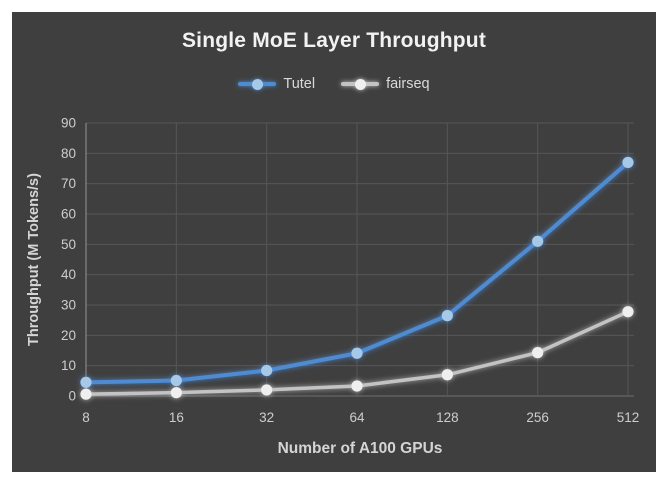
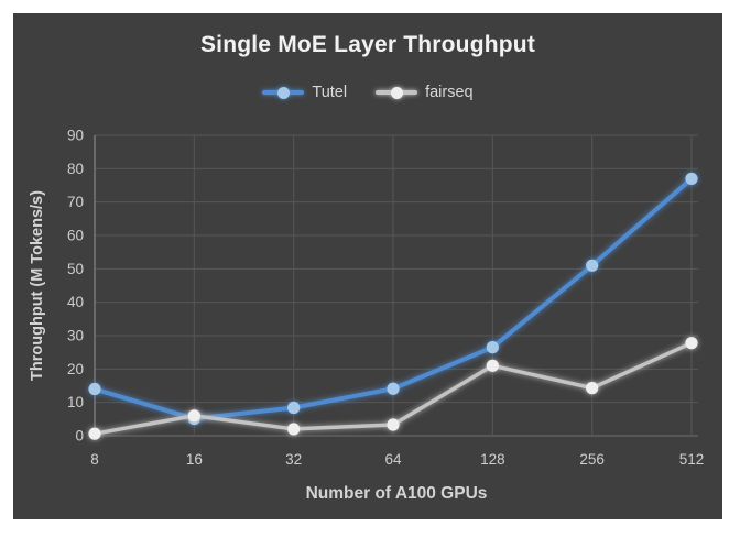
Tutel/8: 4 -> 14
fairseq/16: 1 -> 6
fairseq/128: 7 -> 21
